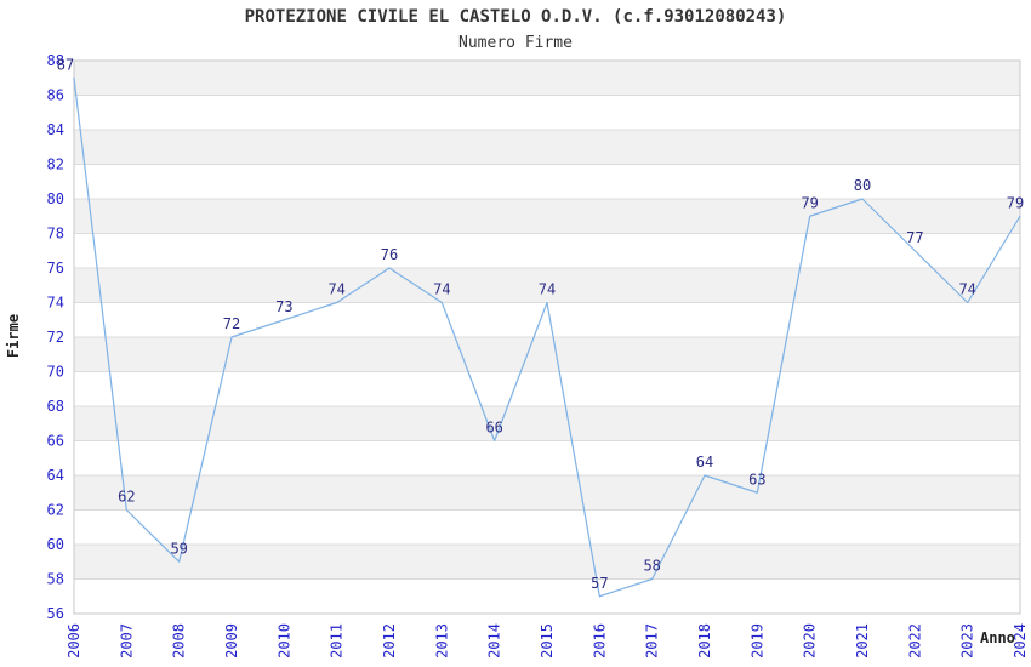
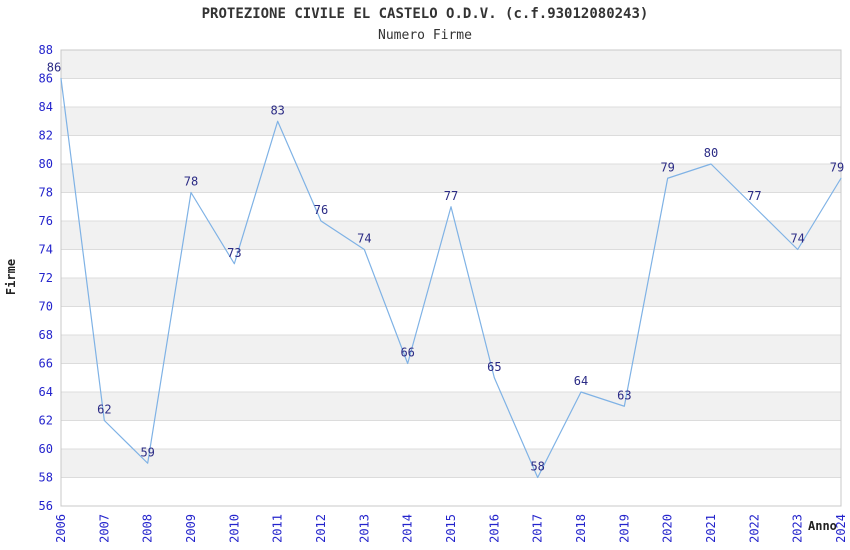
2006: 87 -> 86
2009: 72 -> 78
2011: 74 -> 83
2015: 74 -> 77
2016: 57 -> 65
